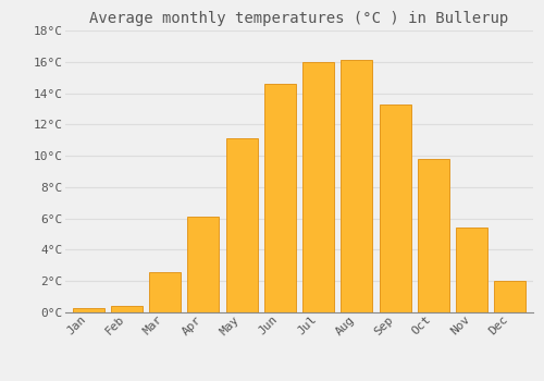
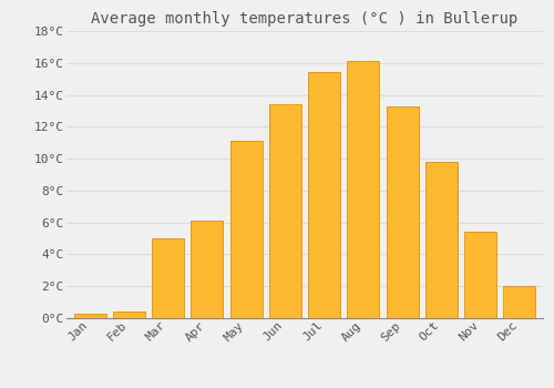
Mar: 2.6°C -> 5.0°C
Jun: 14.6°C -> 13.4°C
Jul: 16.0°C -> 15.4°C
